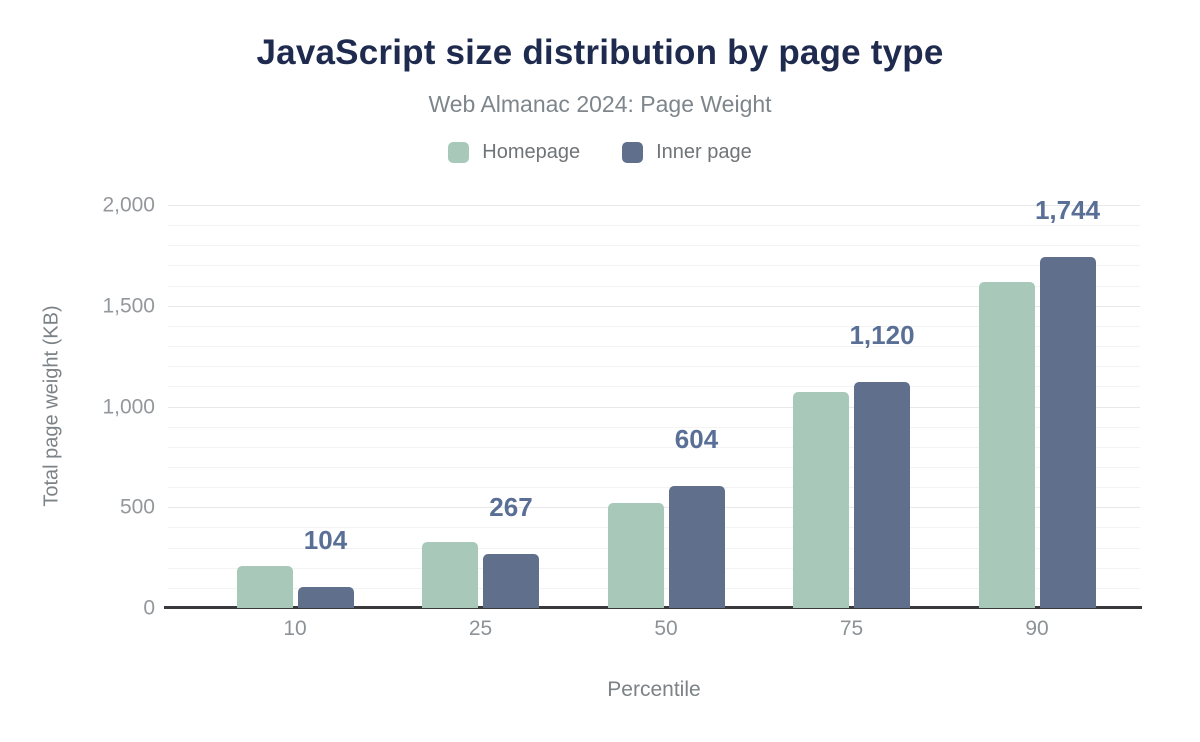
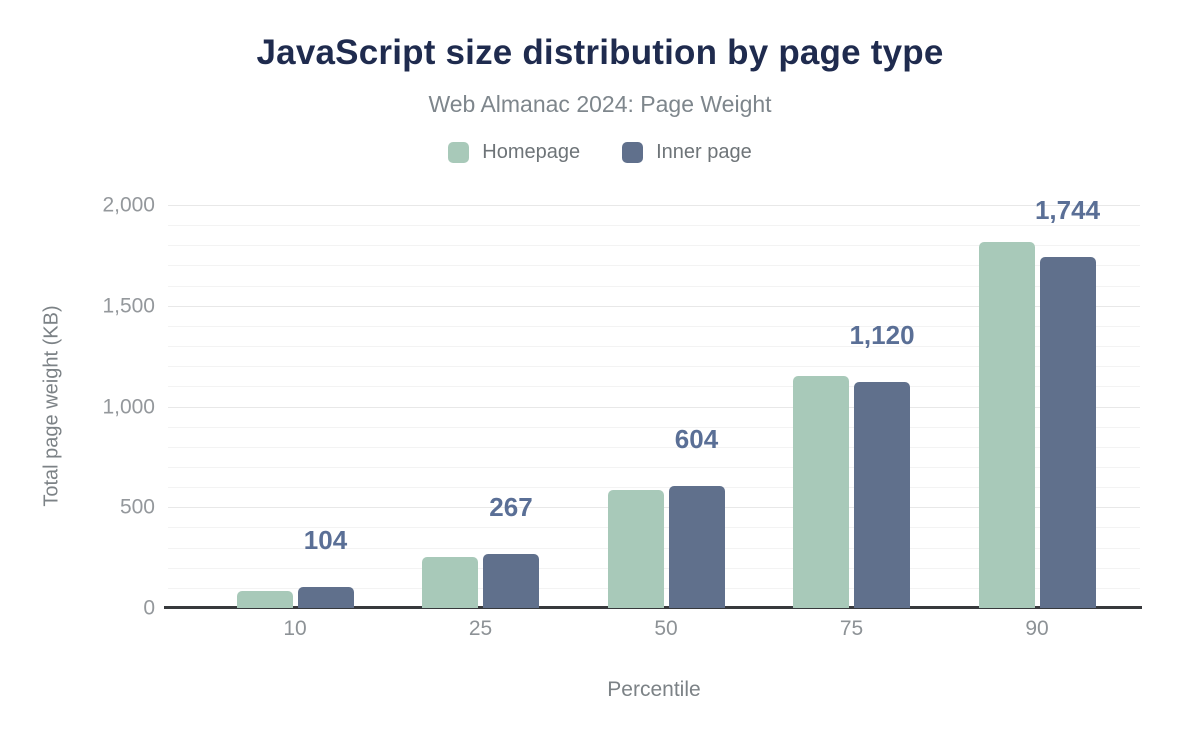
Homepage/10: 210 -> 80
Homepage/25: 330 -> 250
Homepage/50: 520 -> 580
Homepage/75: 1070 -> 1150
Homepage/90: 1620 -> 1820
